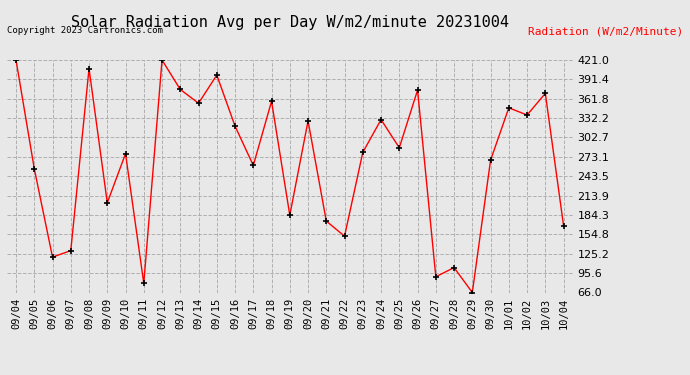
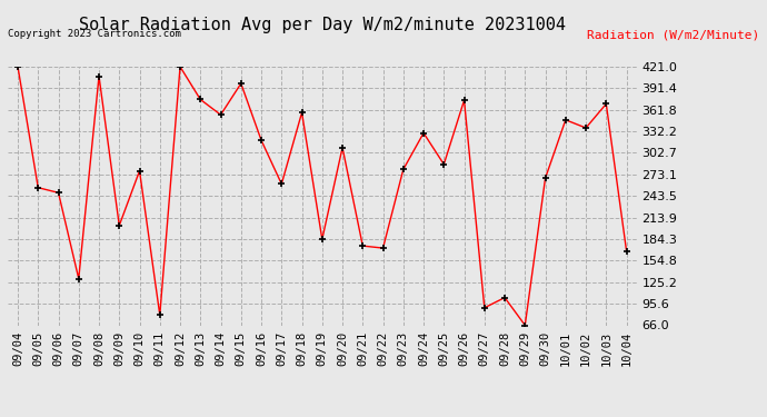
09/06: 120 -> 248
09/20: 328 -> 310
09/22: 152 -> 172
